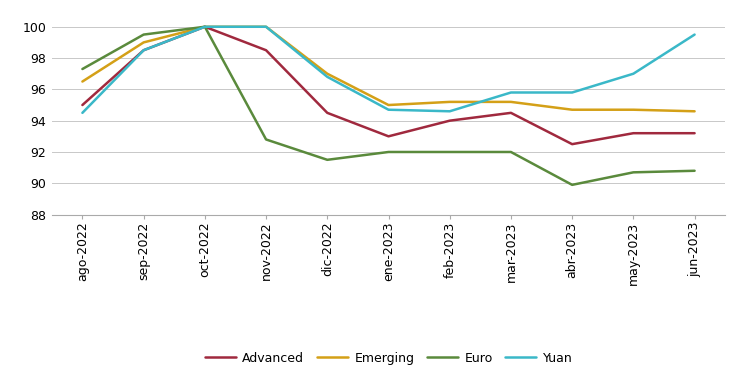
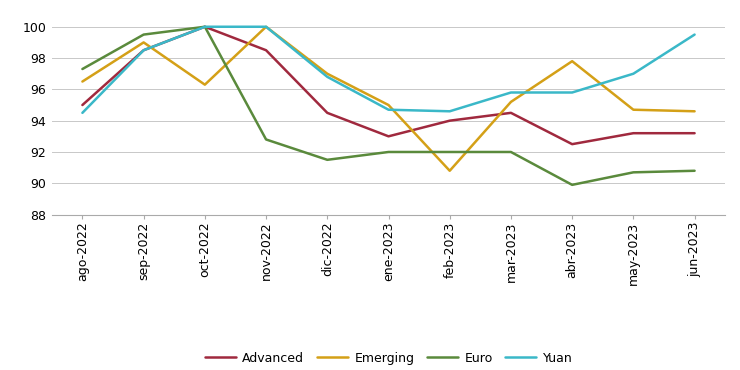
Emerging/oct-2022: 100.0 -> 96.3
Emerging/feb-2023: 95.2 -> 90.8
Emerging/abr-2023: 94.7 -> 97.8
